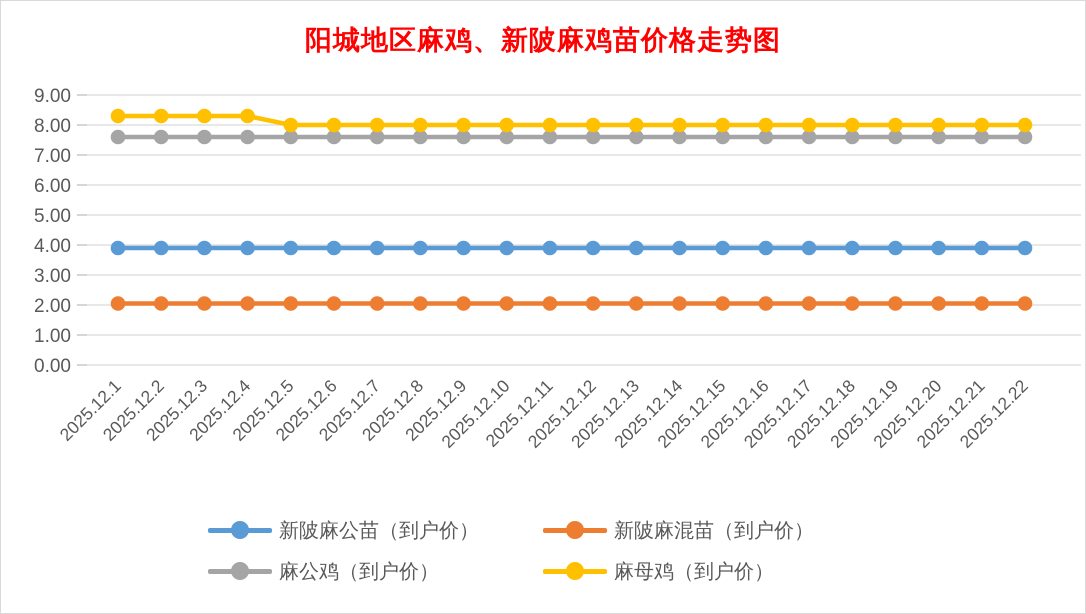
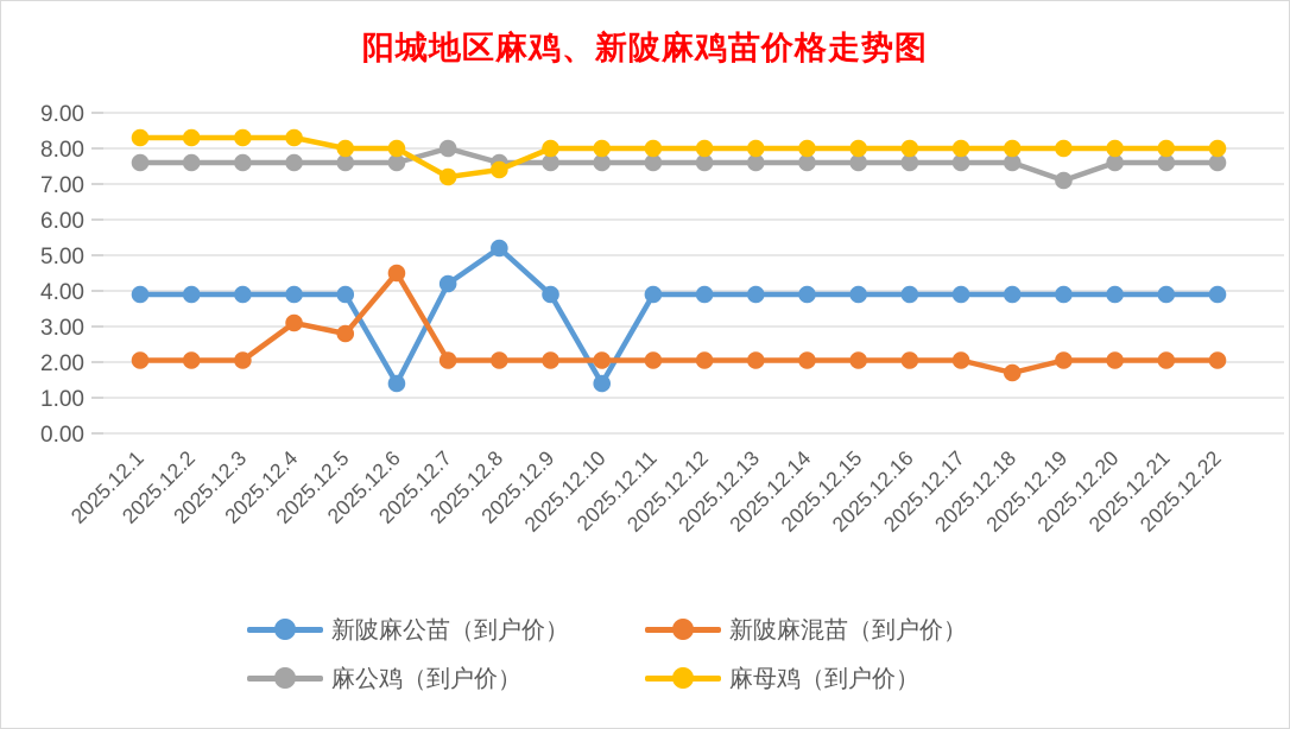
新陂麻混苗（到户价）/2025.12.4: 2.0 -> 3.1
新陂麻混苗（到户价）/2025.12.5: 2.0 -> 2.8
新陂麻公苗（到户价）/2025.12.6: 3.9 -> 1.4
新陂麻混苗（到户价）/2025.12.6: 2.0 -> 4.5
新陂麻公苗（到户价）/2025.12.7: 3.9 -> 4.2
麻公鸡（到户价）/2025.12.7: 7.6 -> 8.0
麻母鸡（到户价）/2025.12.7: 8.0 -> 7.2
新陂麻公苗（到户价）/2025.12.8: 3.9 -> 5.2
麻母鸡（到户价）/2025.12.8: 8.0 -> 7.4
新陂麻公苗（到户价）/2025.12.10: 3.9 -> 1.4
新陂麻混苗（到户价）/2025.12.18: 2.0 -> 1.7
麻公鸡（到户价）/2025.12.19: 7.6 -> 7.1
